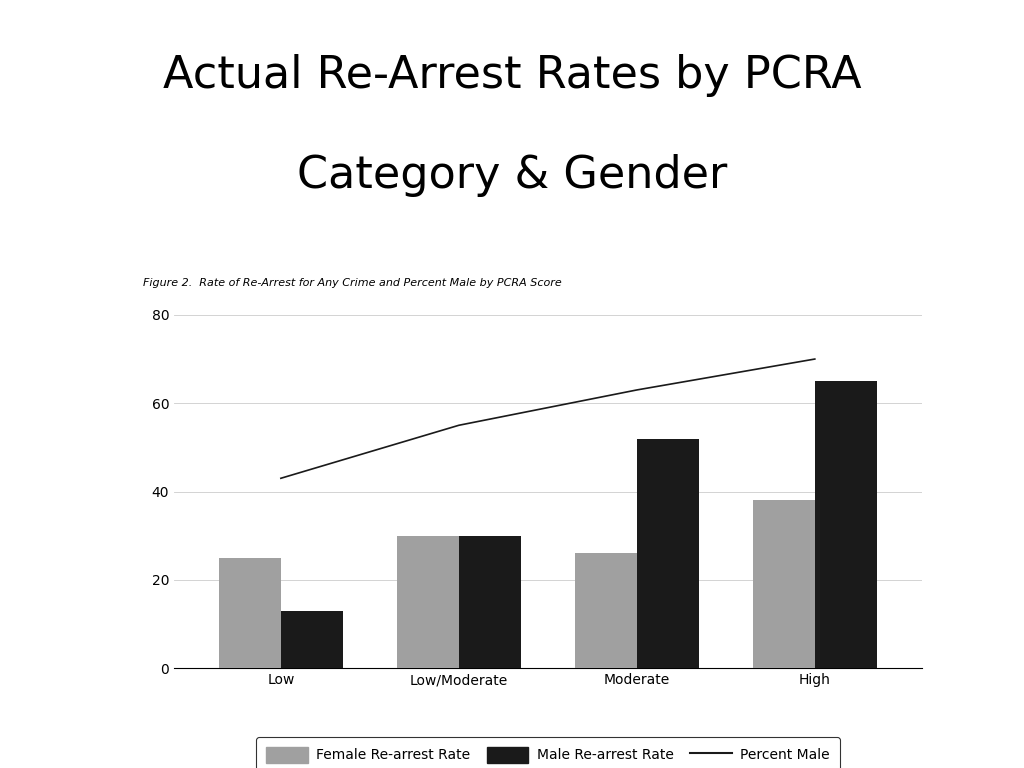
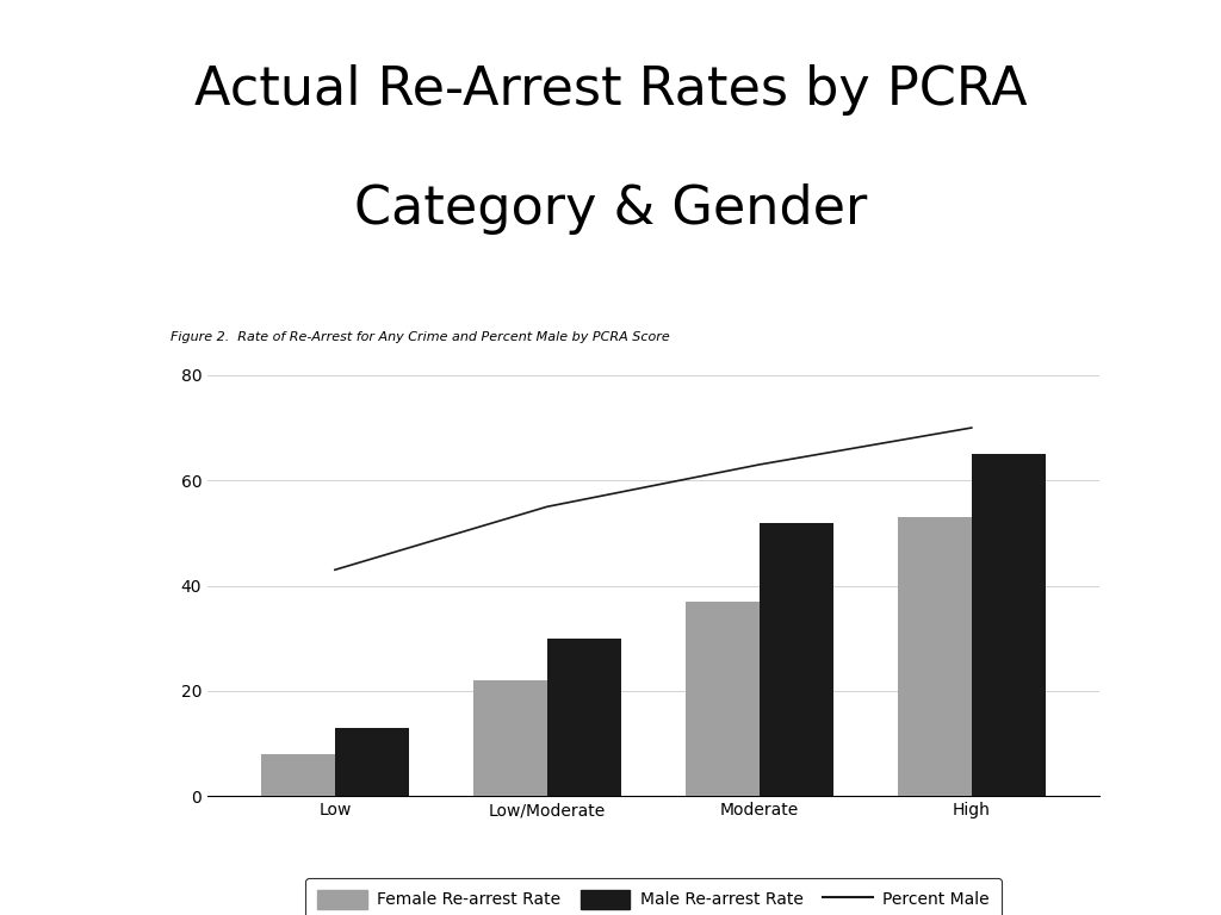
Female Re-arrest Rate/Low: 25 -> 8
Female Re-arrest Rate/Low/Moderate: 30 -> 22
Female Re-arrest Rate/Moderate: 26 -> 37
Female Re-arrest Rate/High: 38 -> 53
